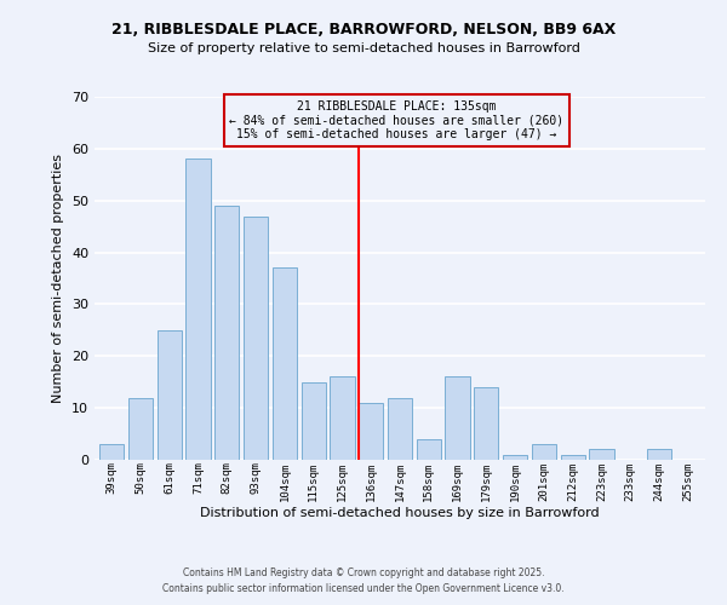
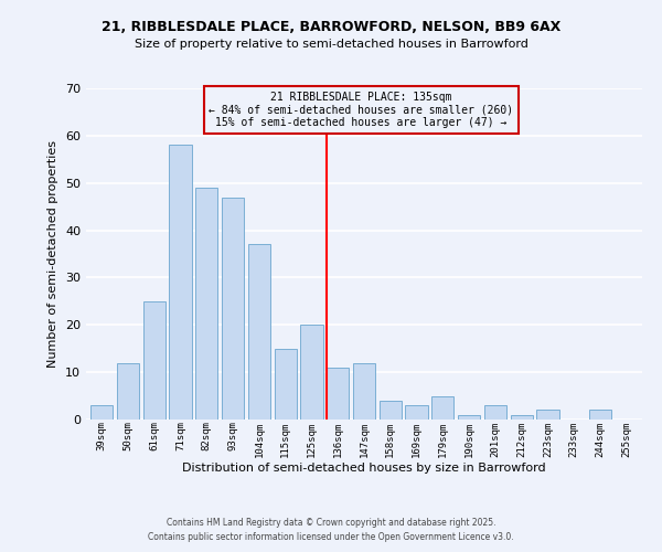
125sqm: 16 -> 20
169sqm: 16 -> 3
179sqm: 14 -> 5
